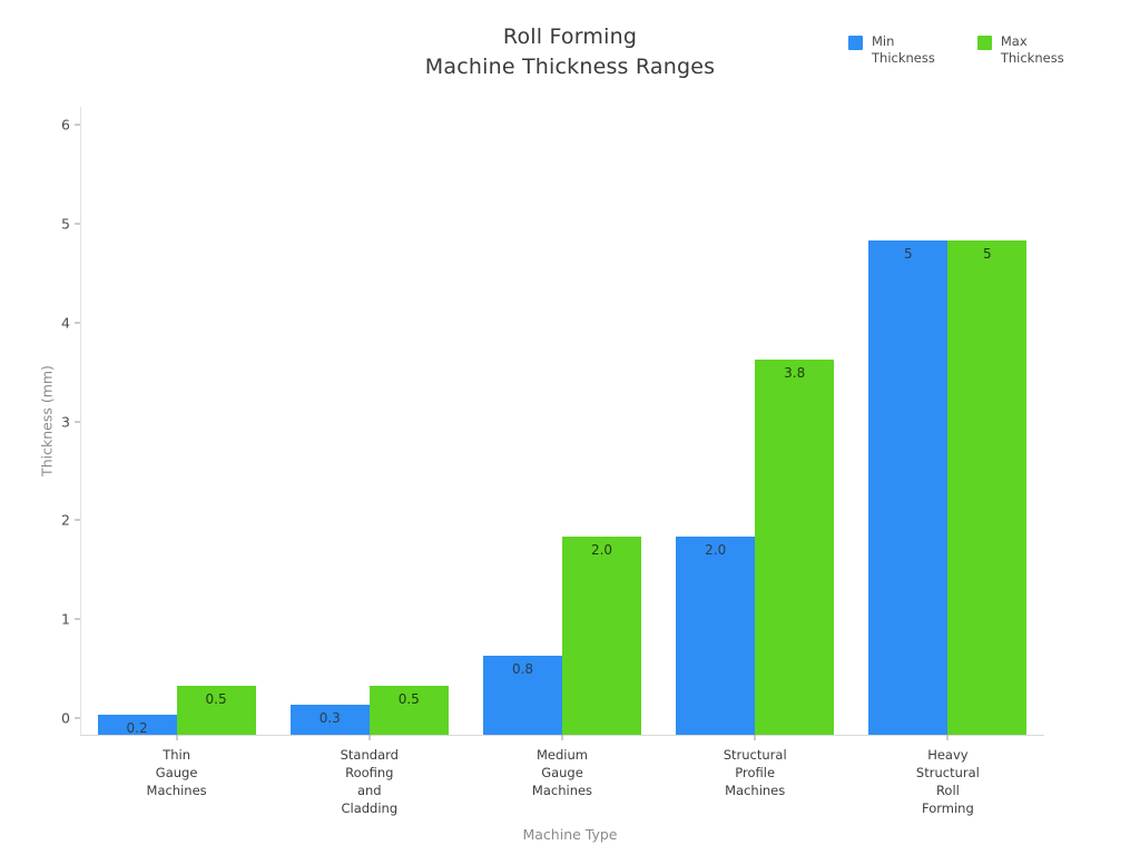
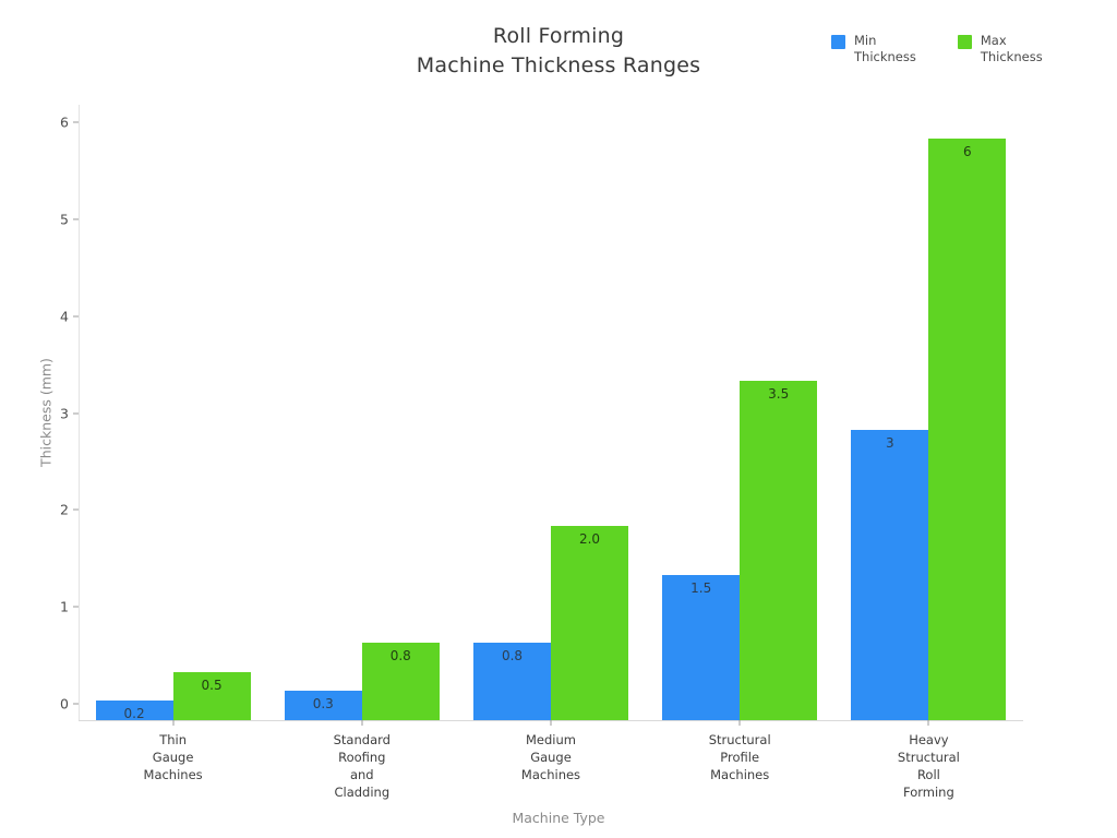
Max Thickness/Standard Roofing and Cladding: 0.5 -> 0.8
Min Thickness/Structural Profile Machines: 2.0 -> 1.5
Max Thickness/Structural Profile Machines: 3.8 -> 3.5
Min Thickness/Heavy Structural Roll Forming: 5 -> 3
Max Thickness/Heavy Structural Roll Forming: 5 -> 6
